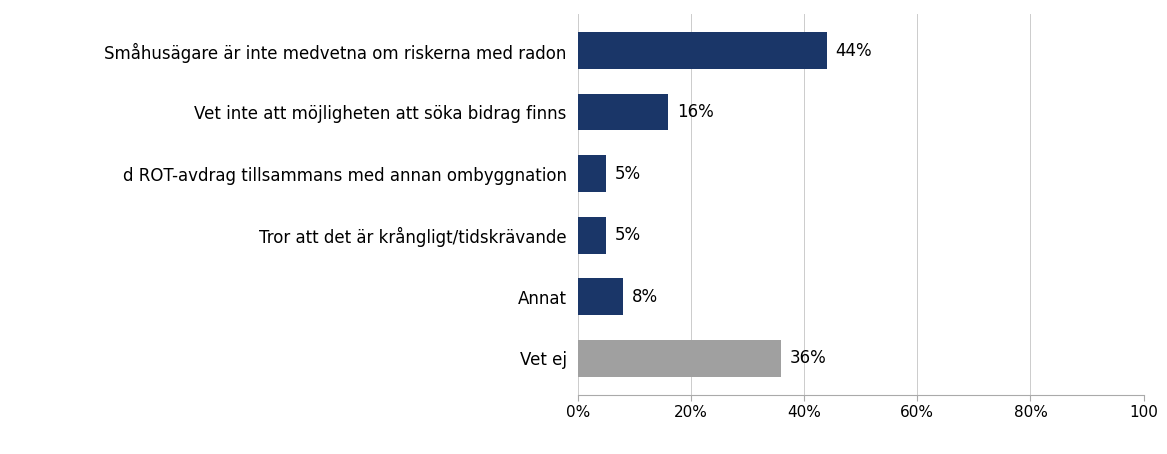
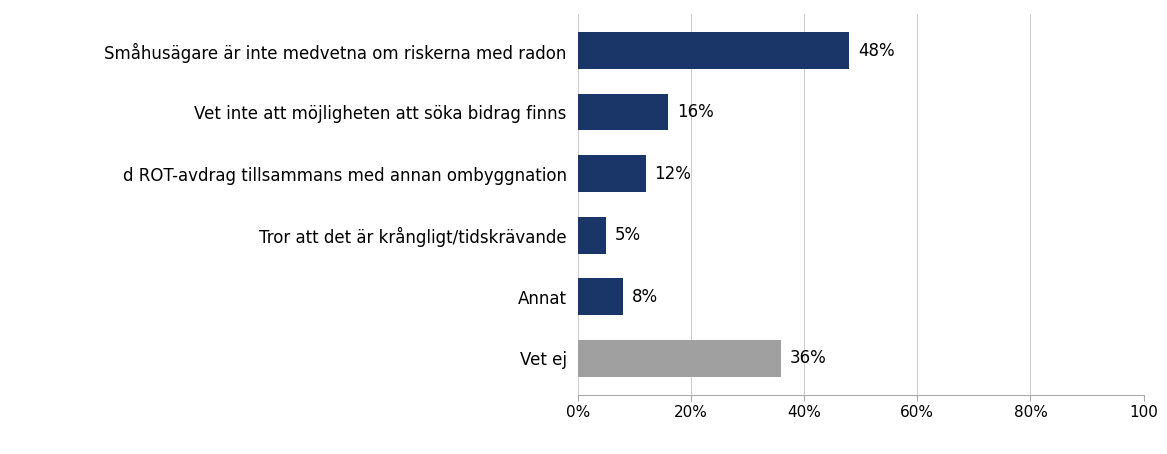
Småhusägare är inte medvetna om riskerna med radon: 44% -> 48%
d ROT-avdrag tillsammans med annan ombyggnation: 5% -> 12%
